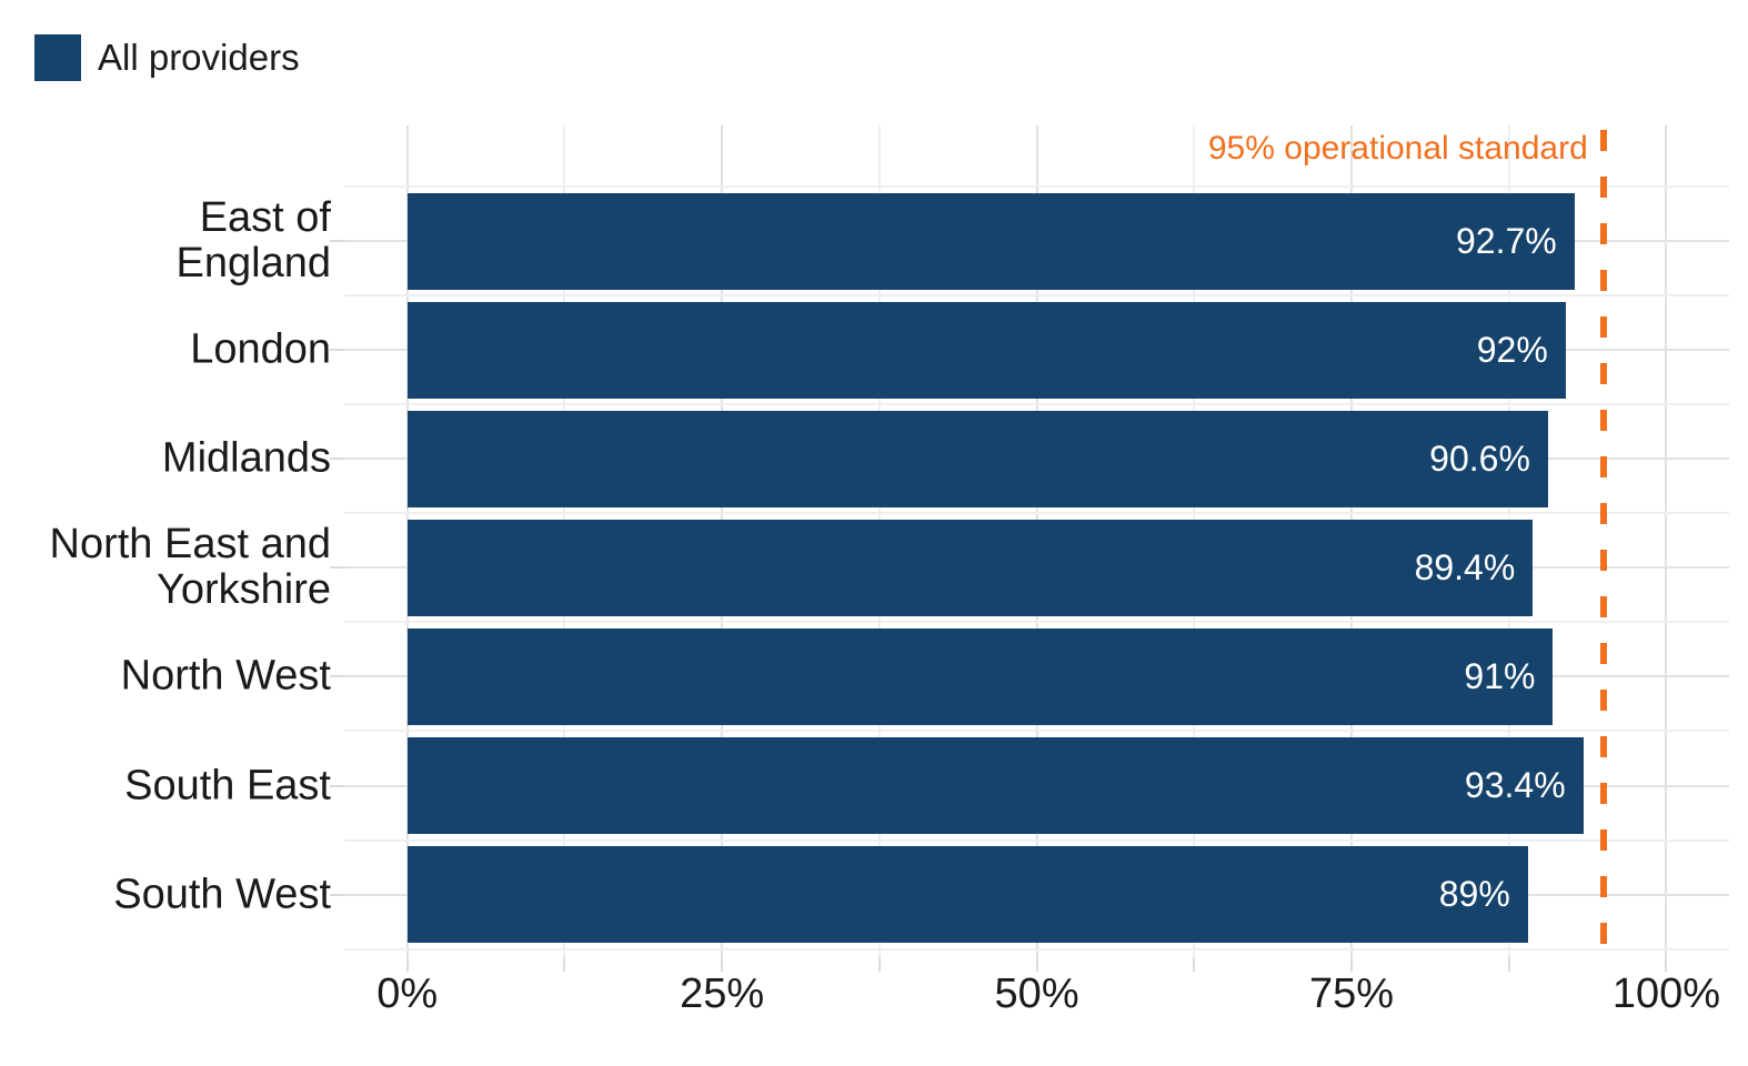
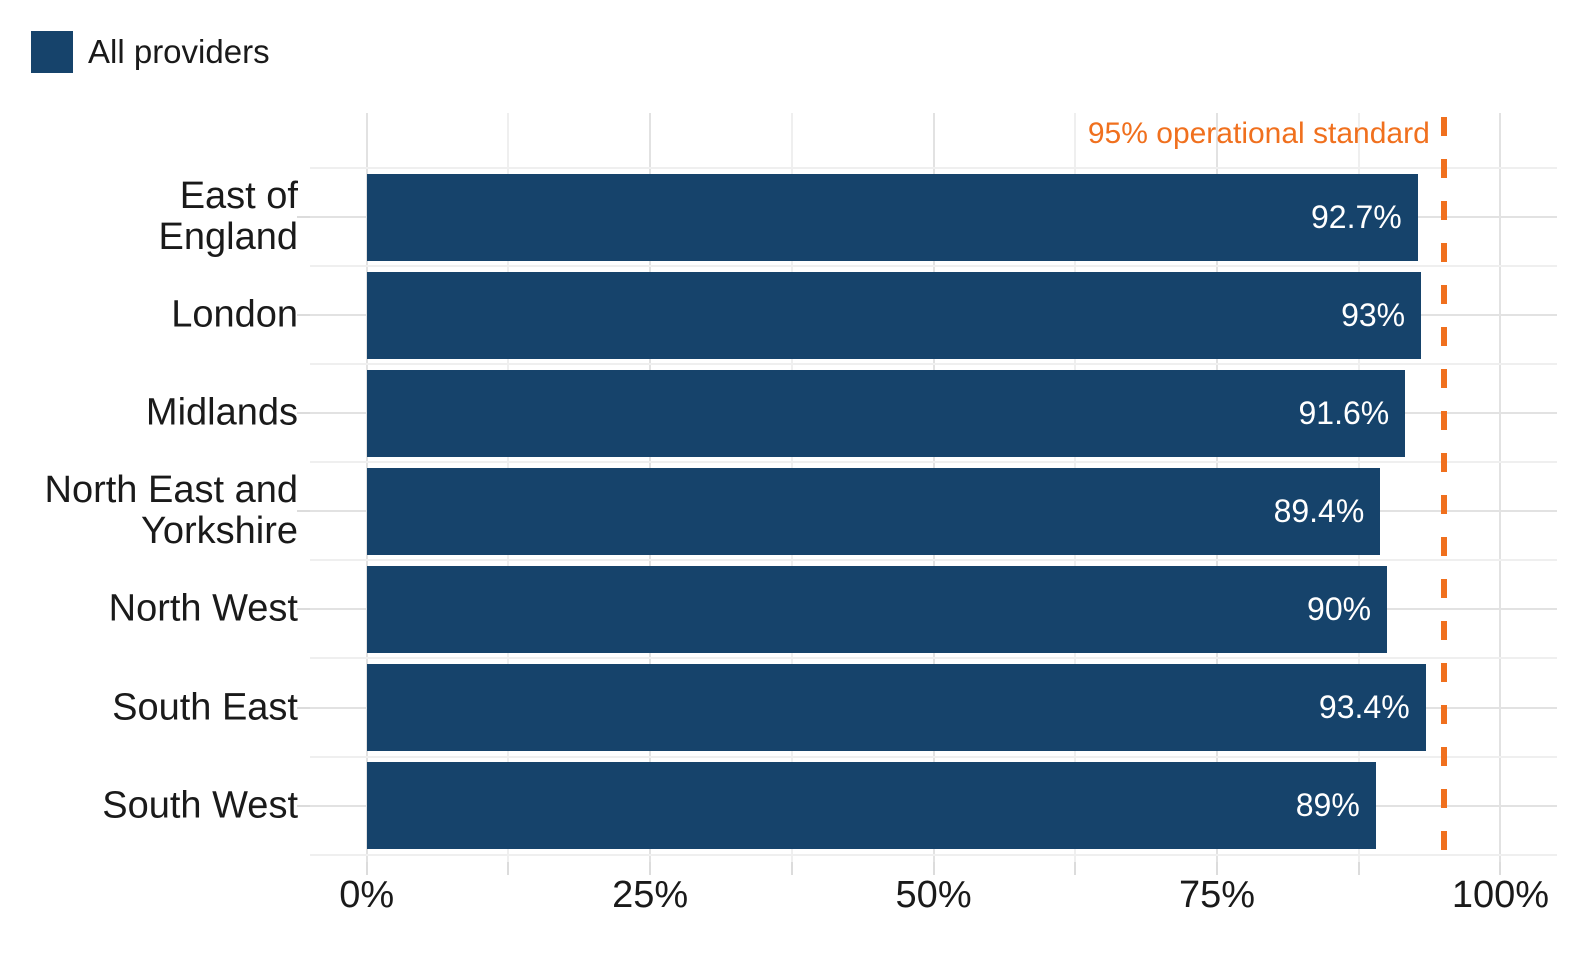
London: 92% -> 93%
Midlands: 90.6% -> 91.6%
North West: 91% -> 90%
